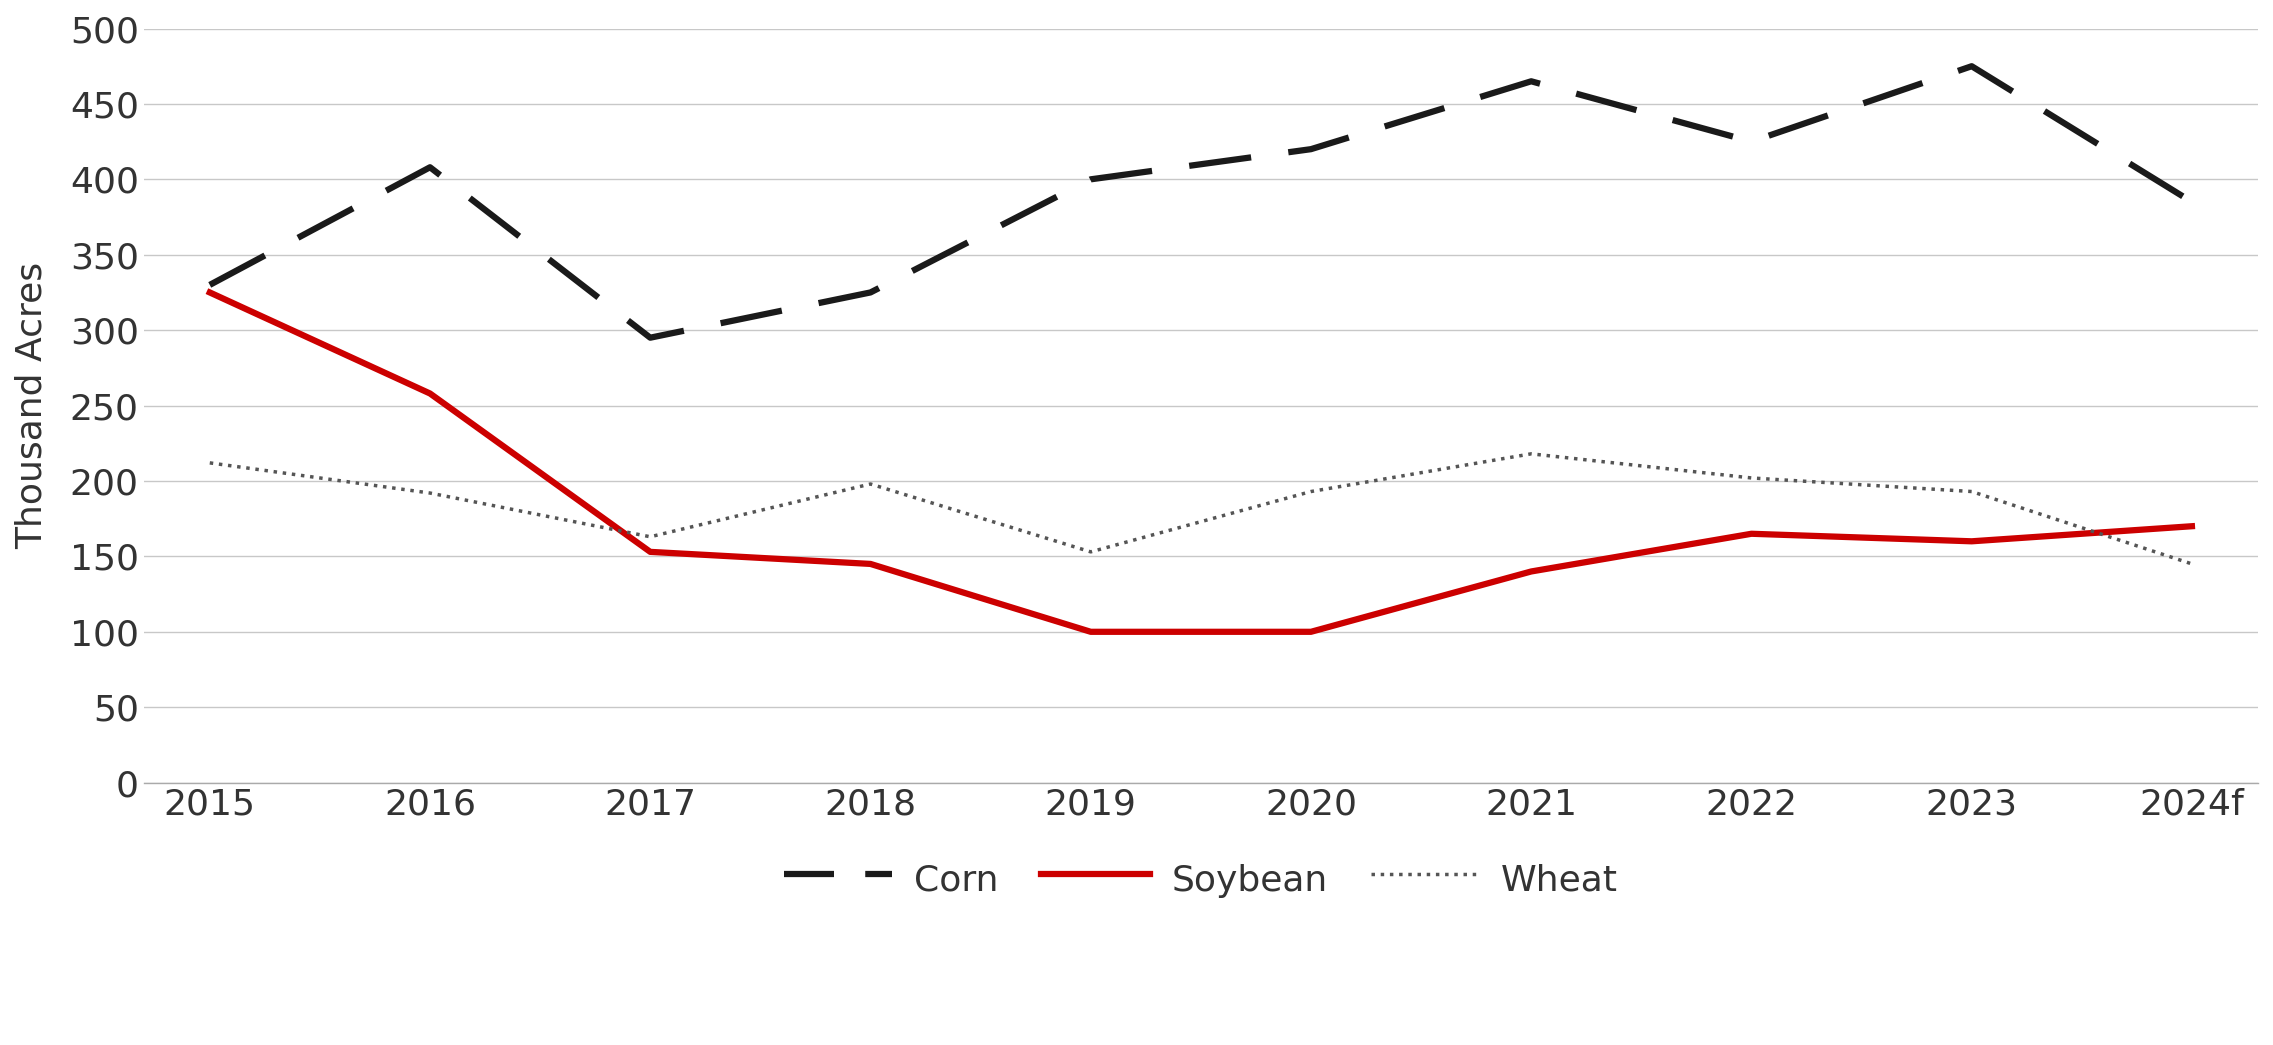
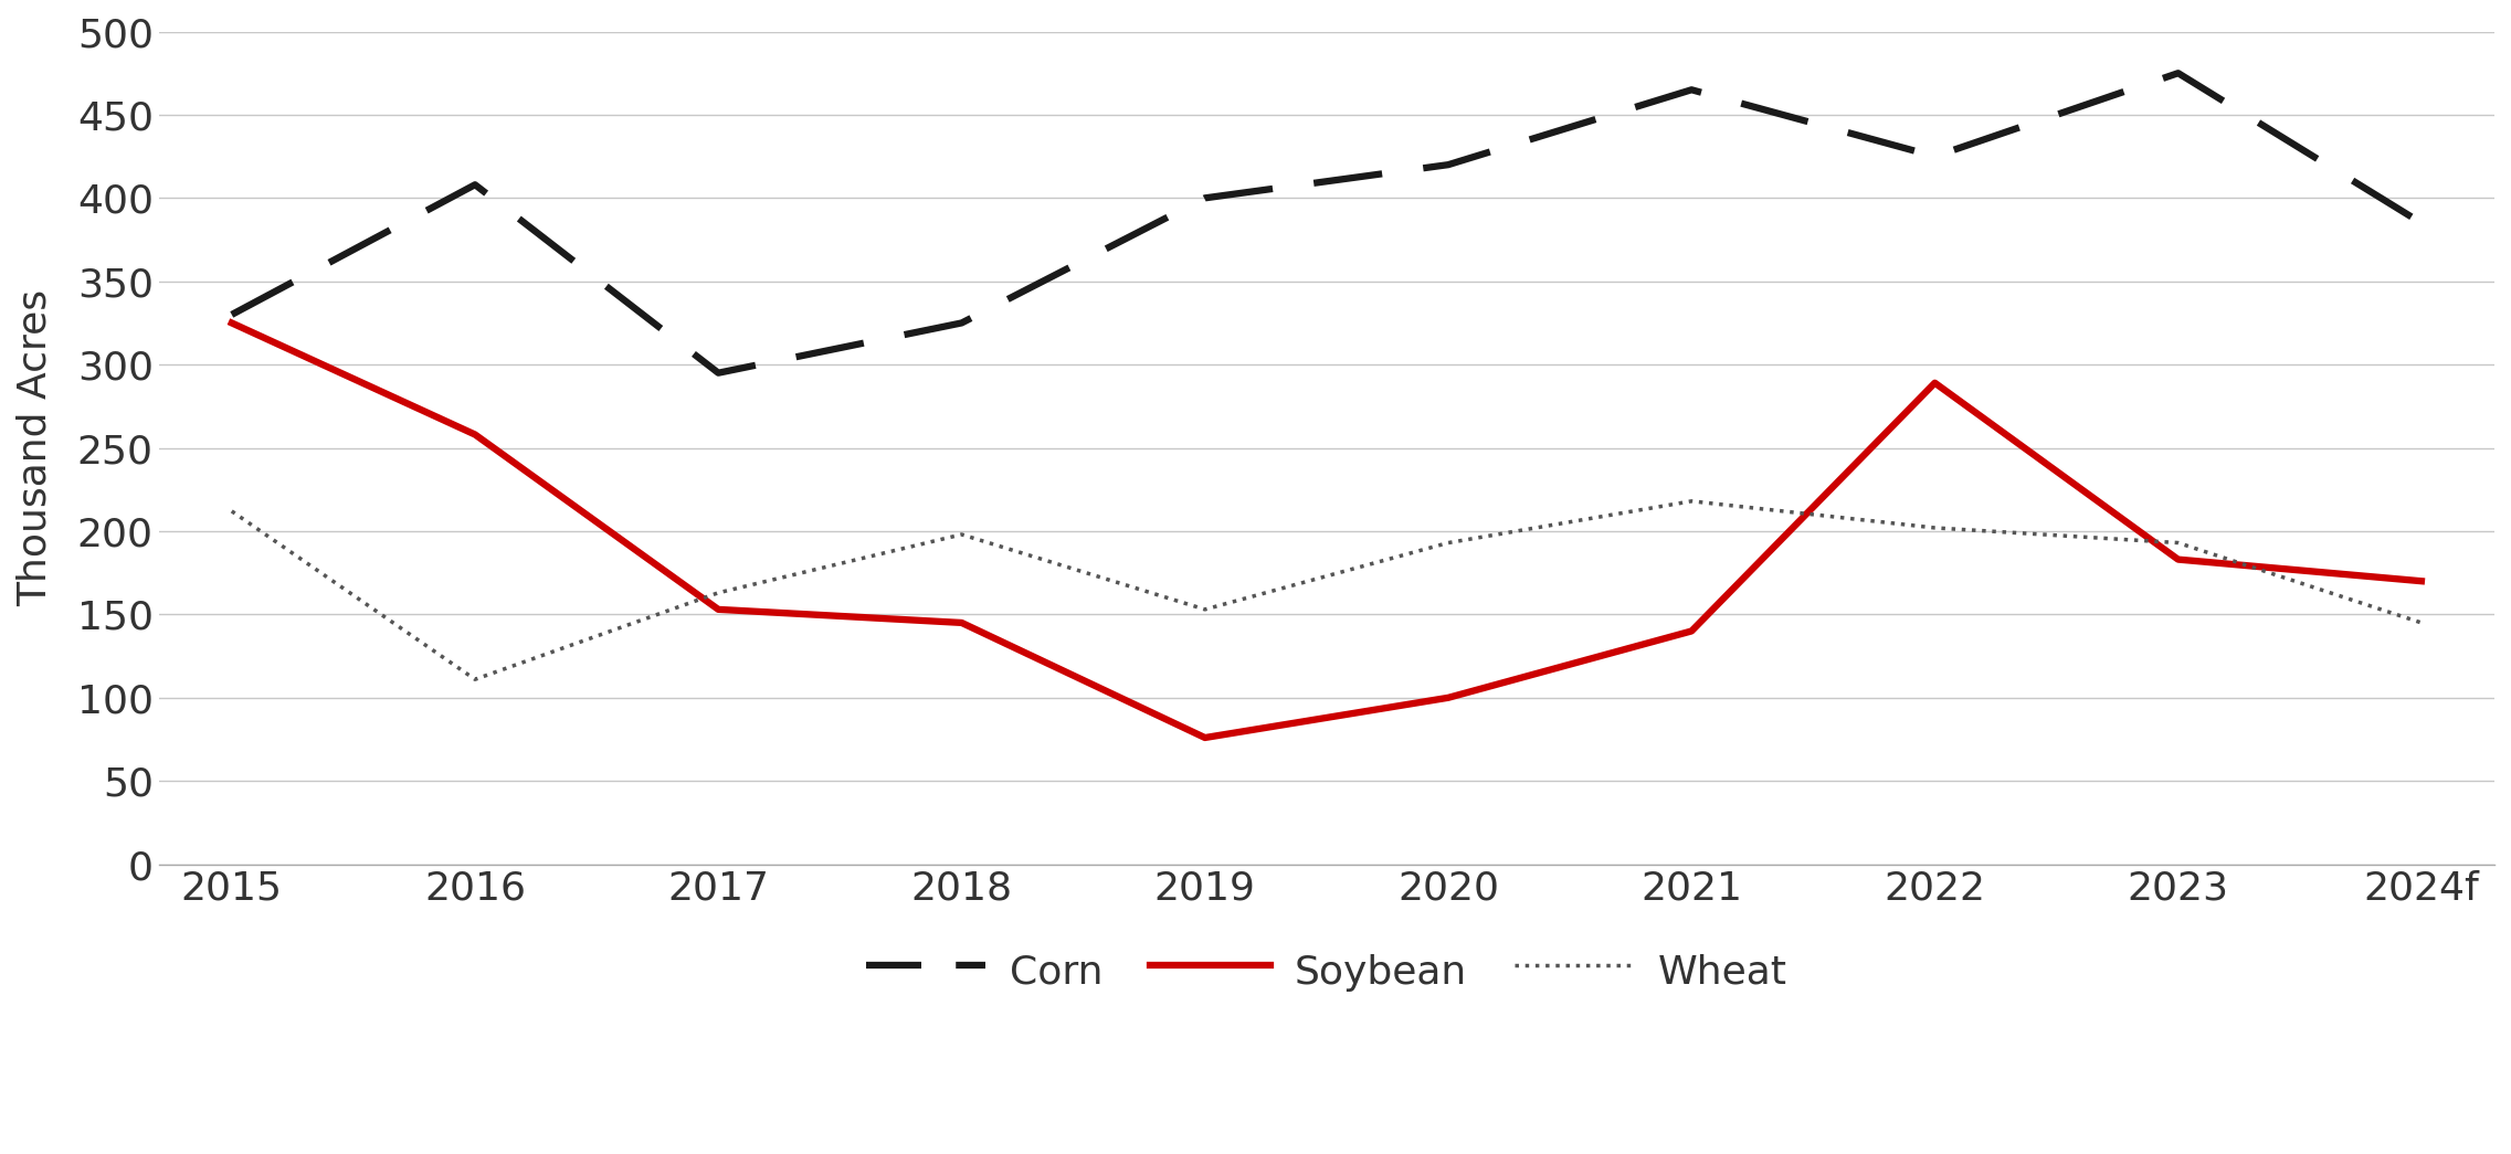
Wheat/2016: 192 -> 111
Soybean/2019: 100 -> 76
Soybean/2022: 165 -> 289
Soybean/2023: 160 -> 183
